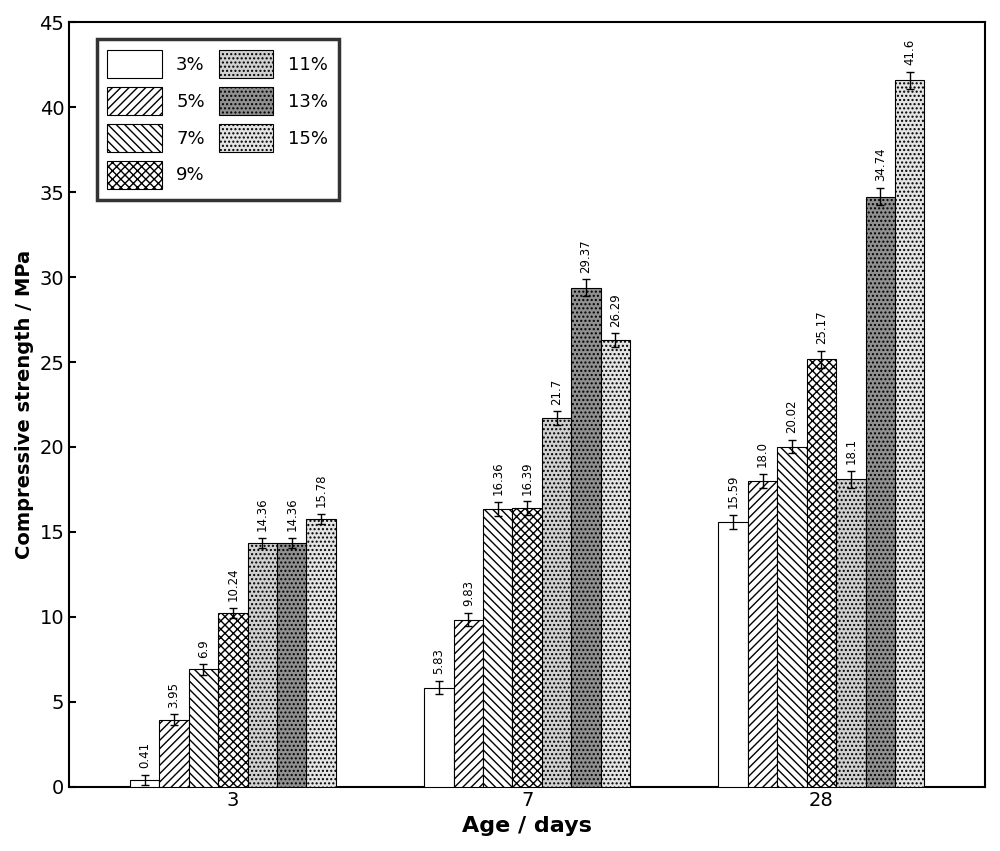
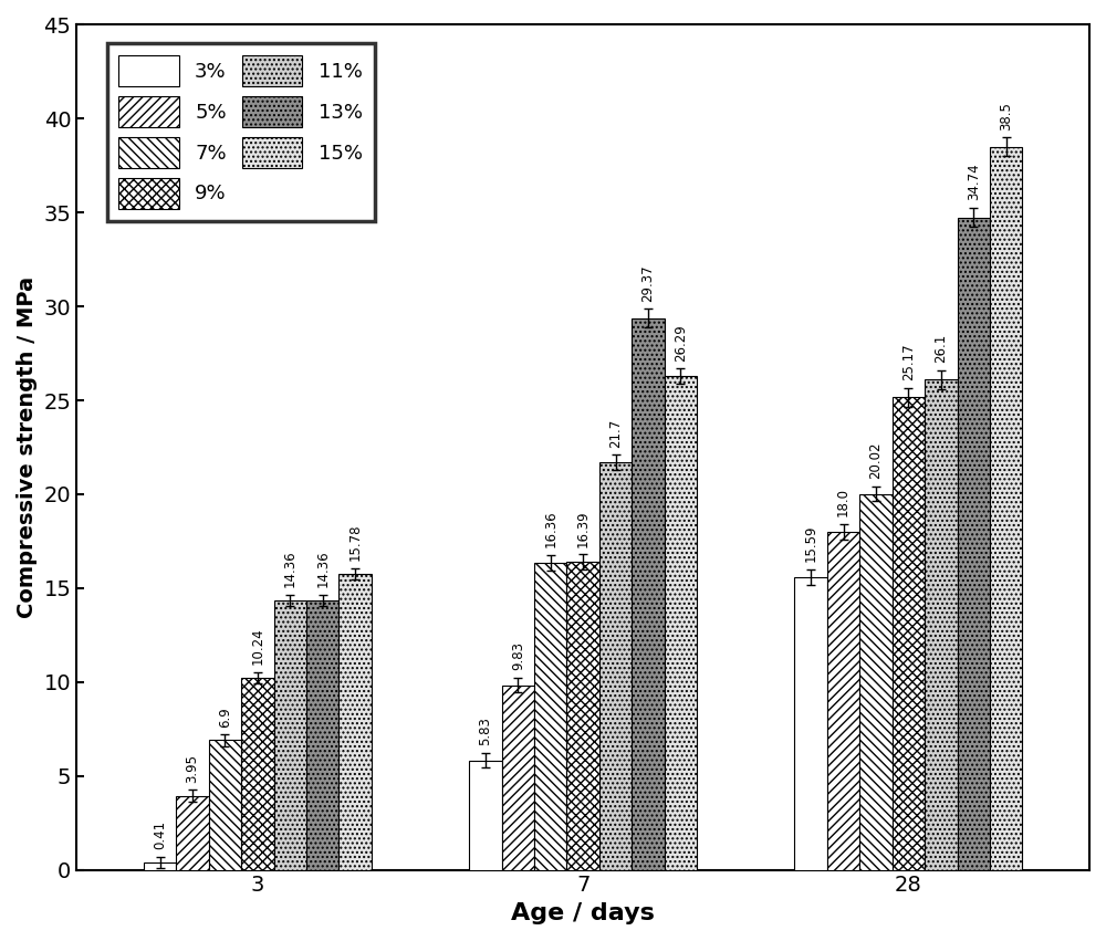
11%/28: 18.1 -> 26.1
15%/28: 41.6 -> 38.5
